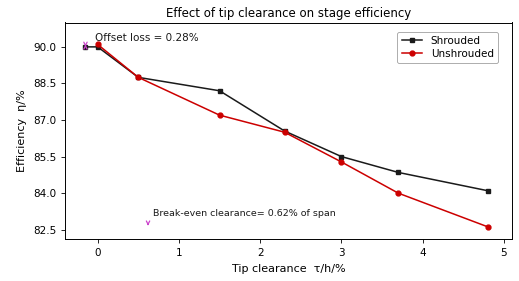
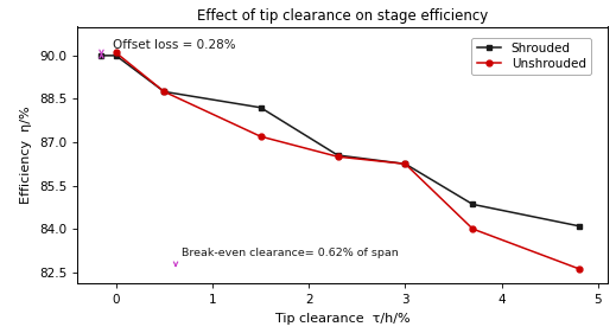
Shrouded/3: 85.50 -> 86.25
Unshrouded/3: 85.28 -> 86.25
